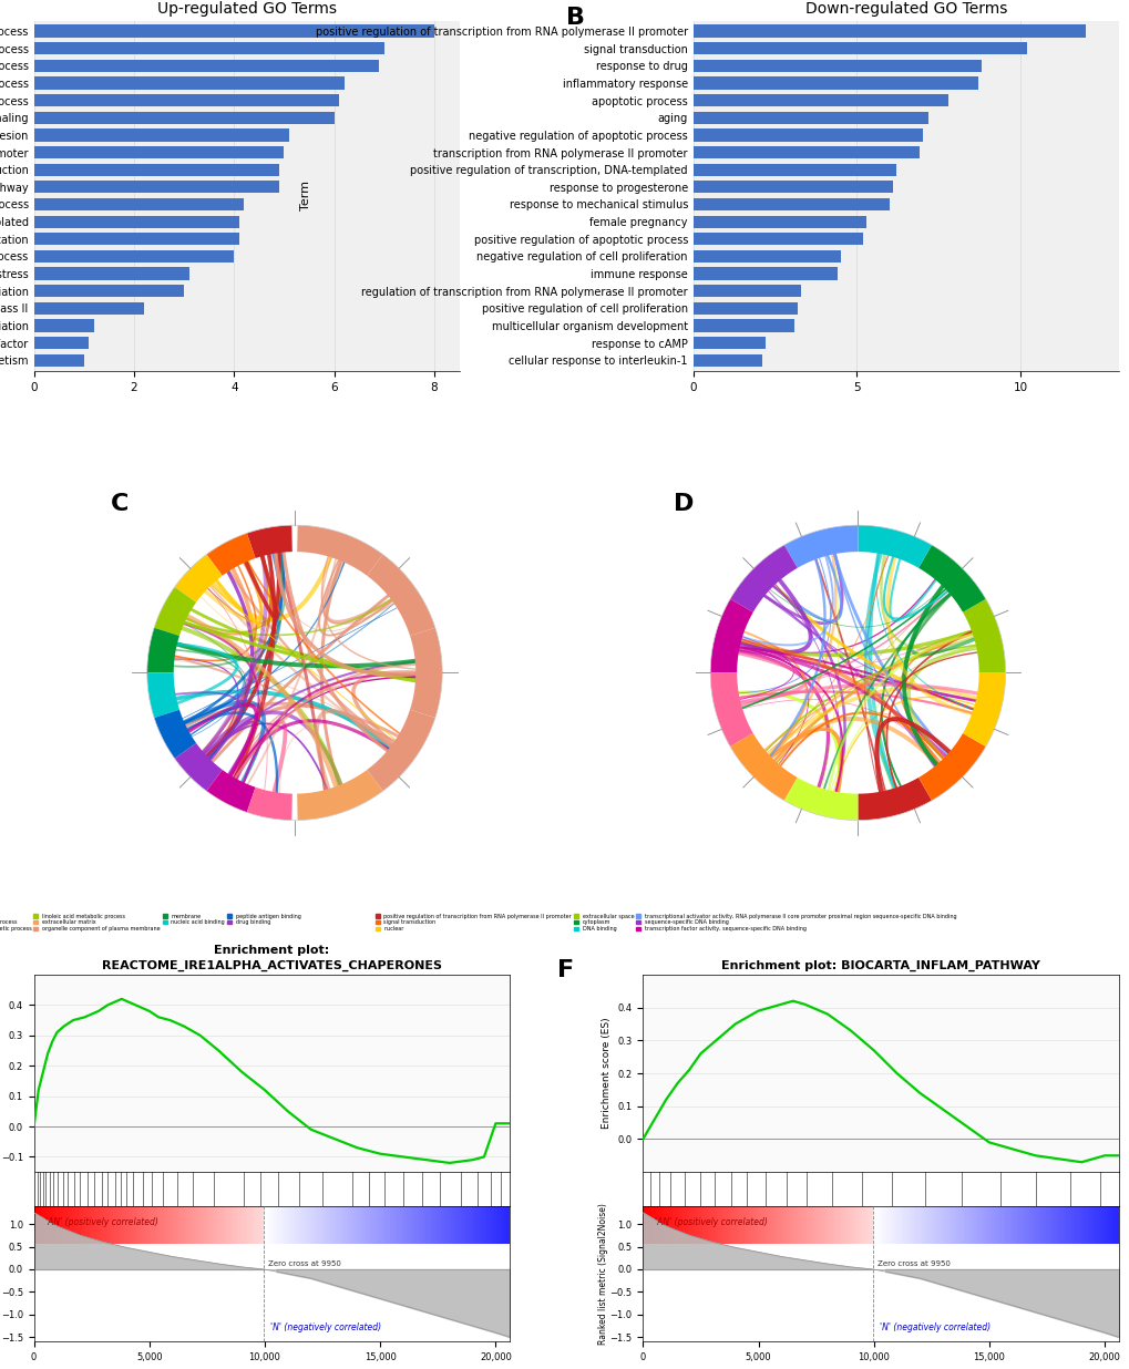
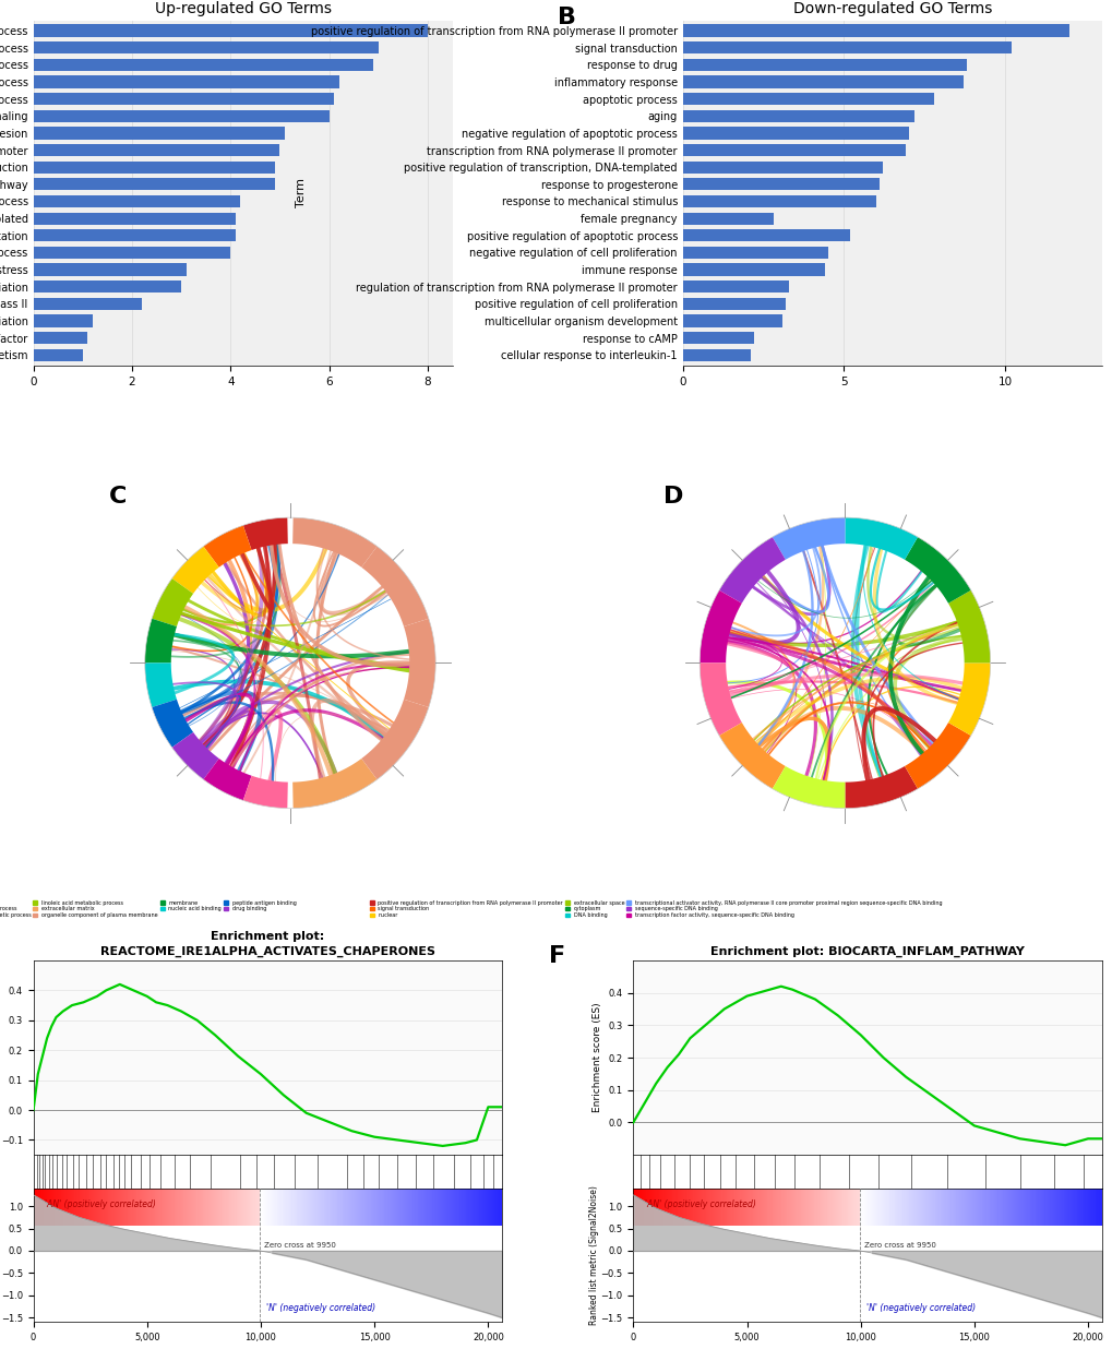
Down-regulated GO Terms/female pregnancy: 5.3 -> 2.8
